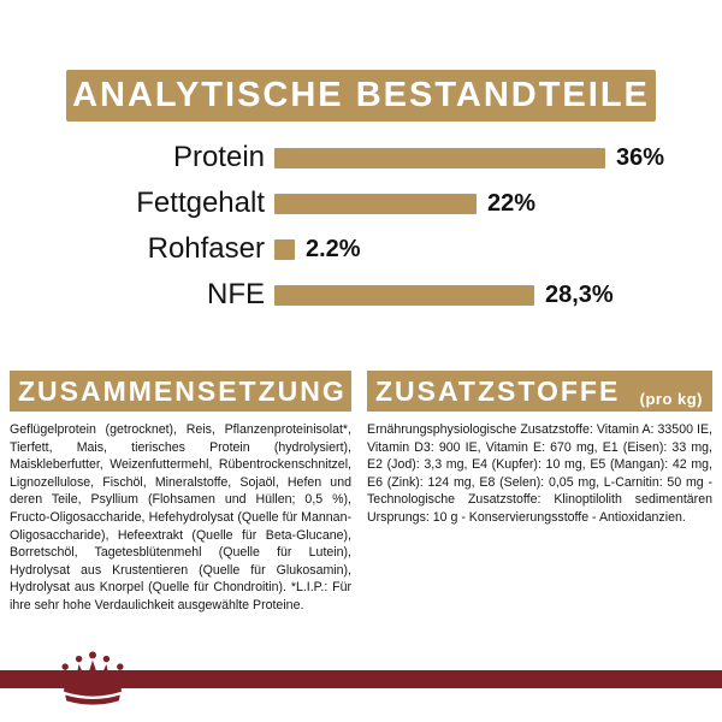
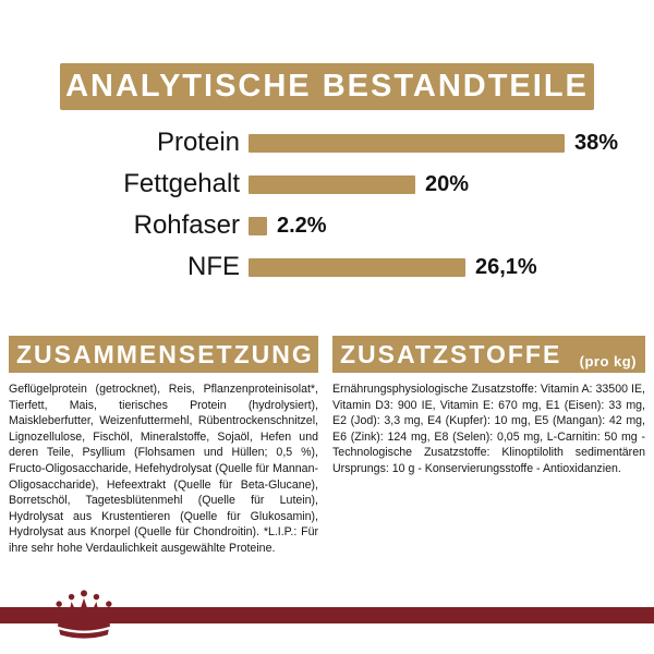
Protein: 36% -> 38%
Fettgehalt: 22% -> 20%
NFE: 28,3% -> 26,1%
